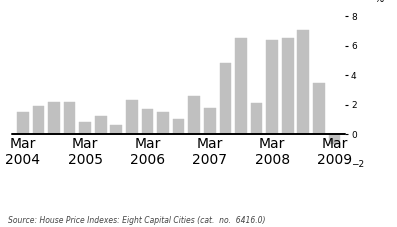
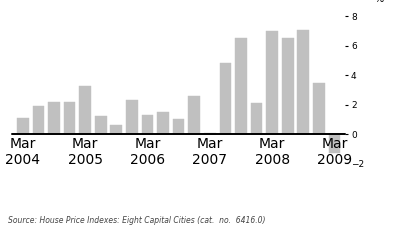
Mar 2004: 1.5 -> 1.1
Mar 2005: 0.8 -> 3.3
Mar 2006: 1.7 -> 1.3
Mar 2007: 1.8 -> 0.1
Mar 2008: 6.4 -> 7.0
Mar 2009: -0.7 -> -1.3
